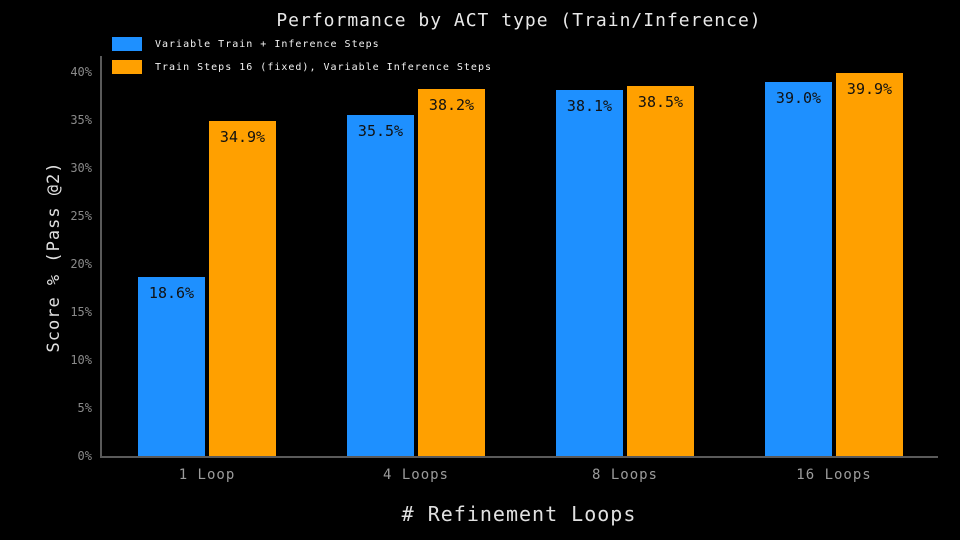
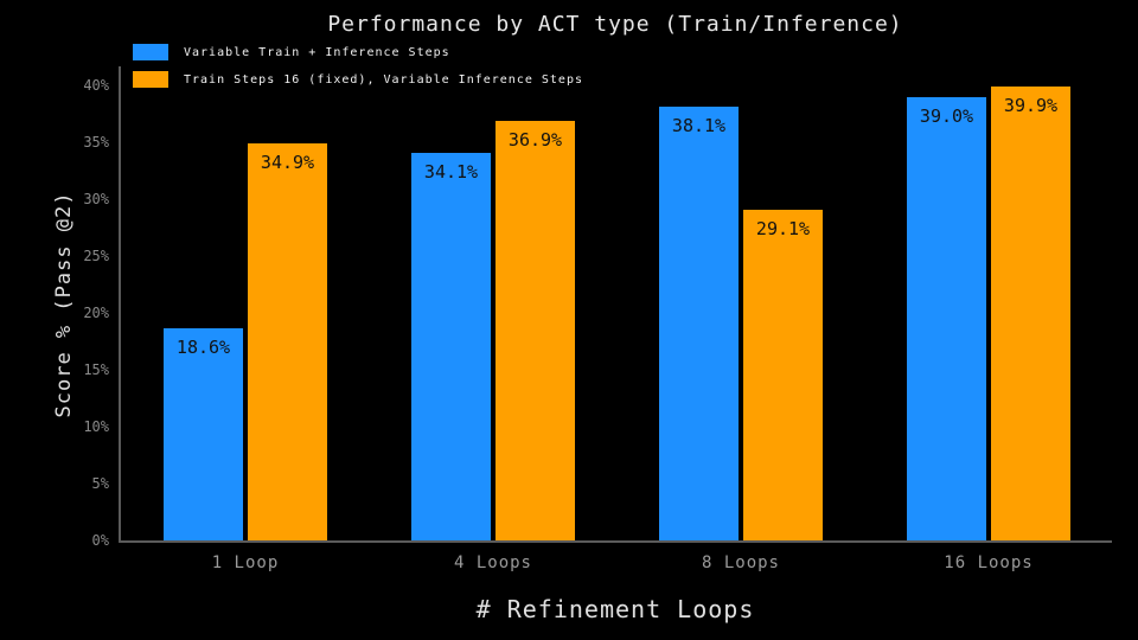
Variable Train + Inference Steps/4 Loops: 35.5% -> 34.1%
Train Steps 16 (fixed), Variable Inference Steps/4 Loops: 38.2% -> 36.9%
Train Steps 16 (fixed), Variable Inference Steps/8 Loops: 38.5% -> 29.1%
